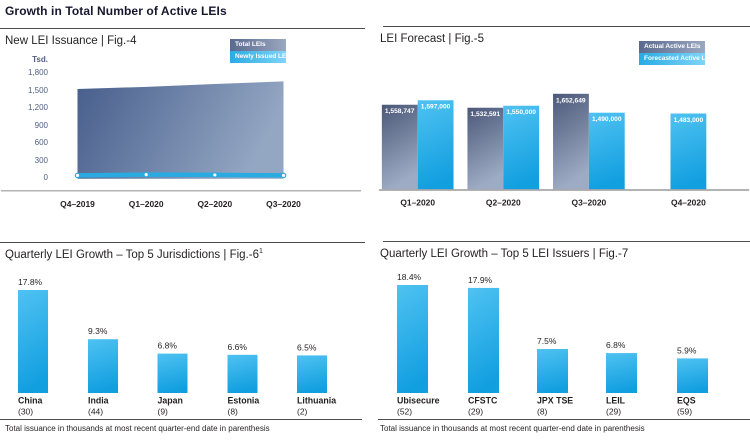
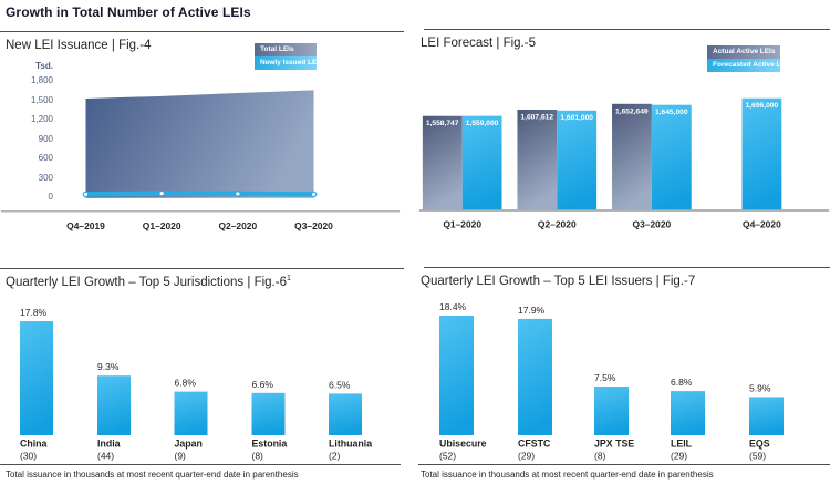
LEI Forecast | Fig.-5/Forecasted Active LEIs/Q1–2020: 1,597,000 -> 1,559,000
LEI Forecast | Fig.-5/Actual Active LEIs/Q2–2020: 1,532,591 -> 1,607,612
LEI Forecast | Fig.-5/Forecasted Active LEIs/Q2–2020: 1,550,000 -> 1,601,000
LEI Forecast | Fig.-5/Forecasted Active LEIs/Q3–2020: 1,490,000 -> 1,645,000
LEI Forecast | Fig.-5/Forecasted Active LEIs/Q4–2020: 1,483,000 -> 1,696,000
